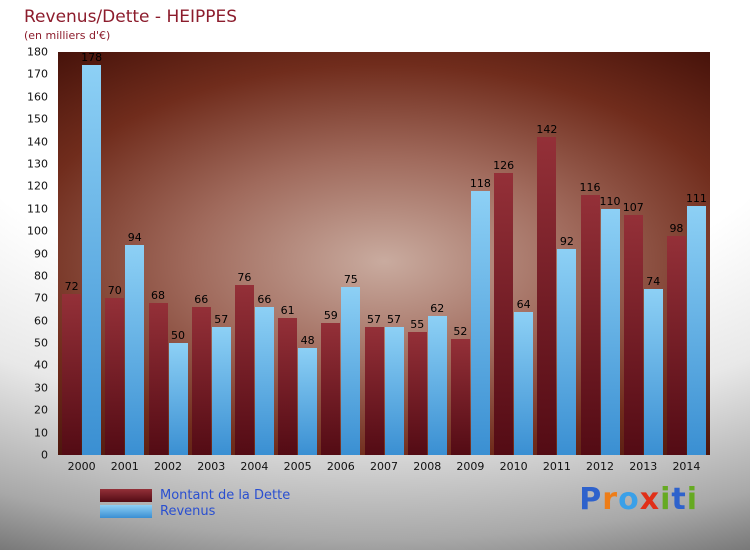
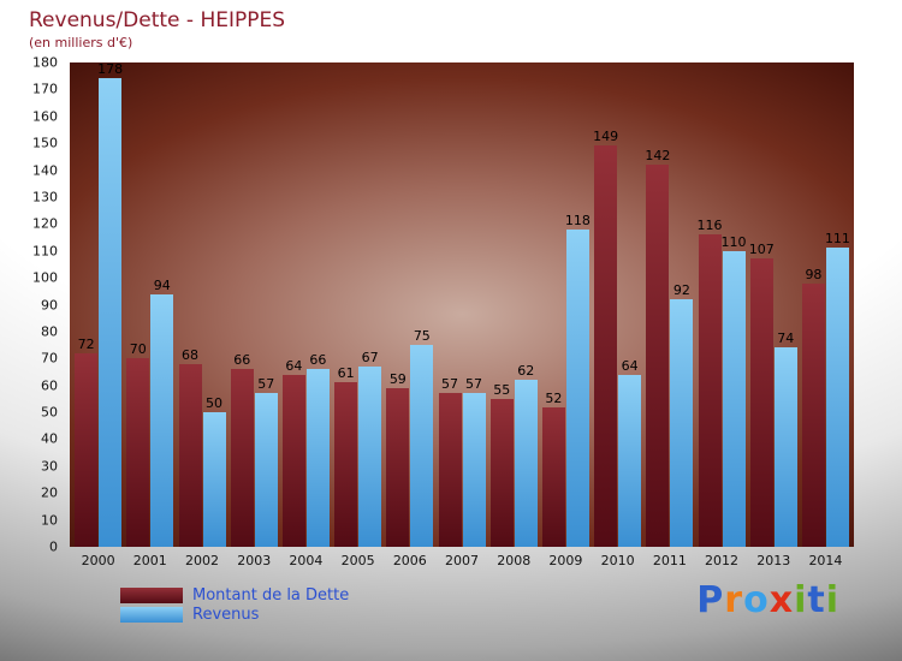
Montant de la Dette/2004: 76 -> 64
Revenus/2005: 48 -> 67
Montant de la Dette/2010: 126 -> 149
